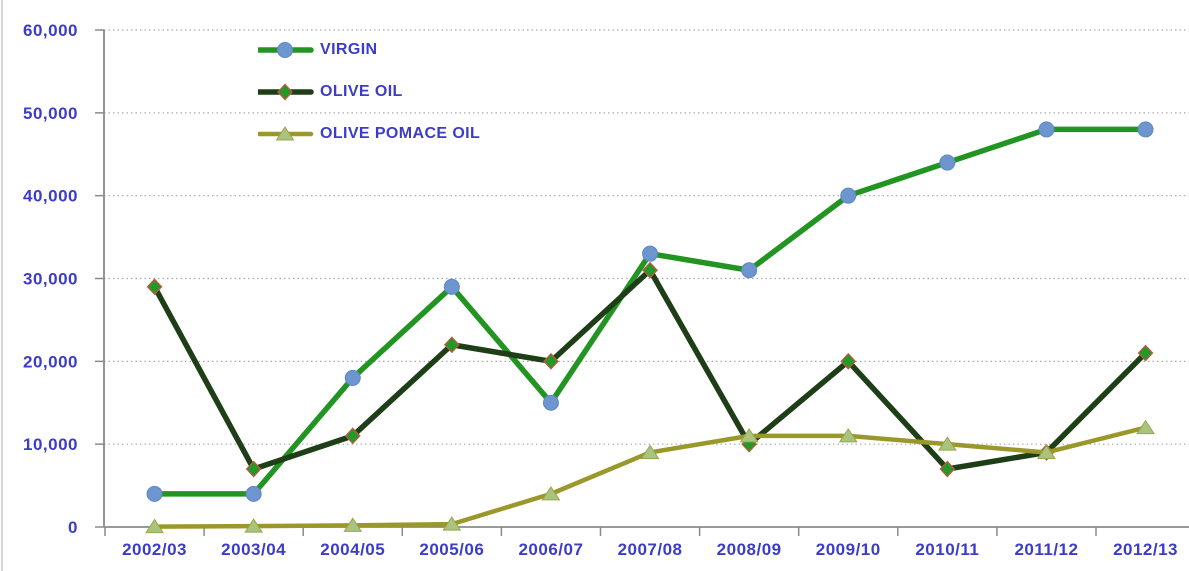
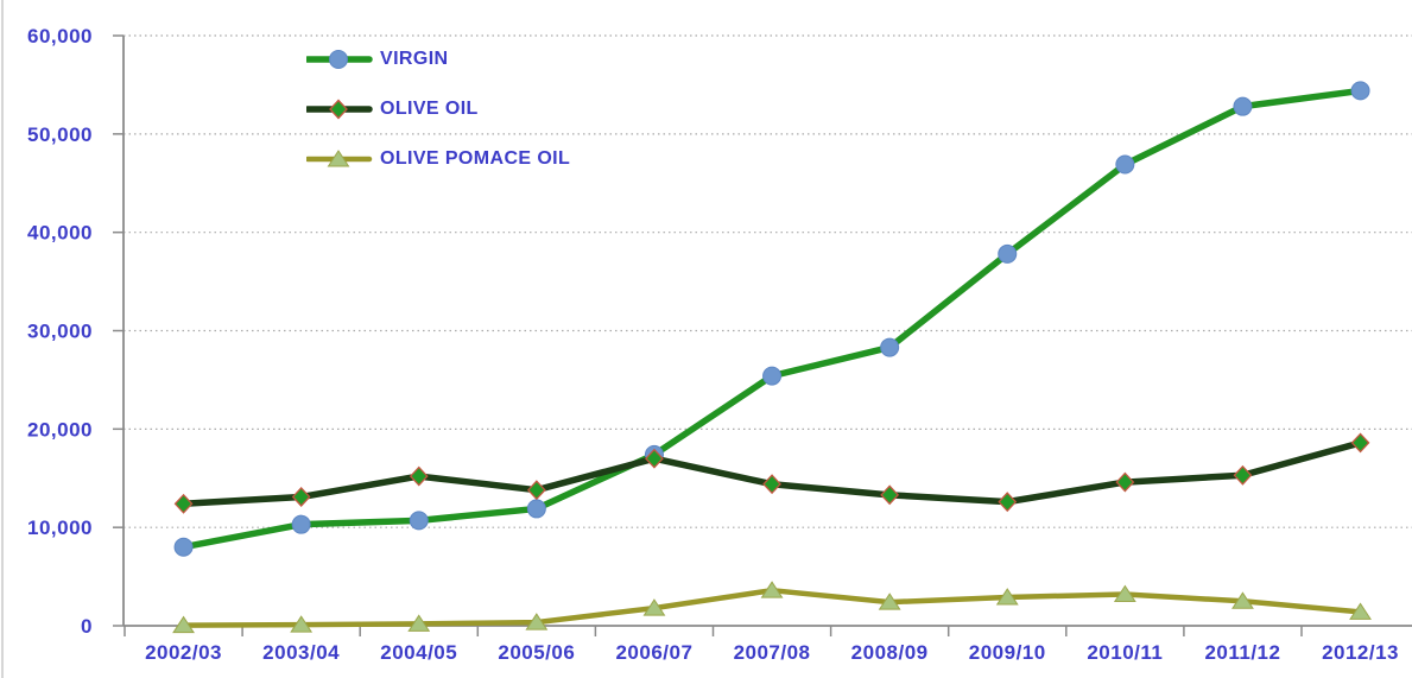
VIRGIN/2002/03: 4000 -> 8000
OLIVE OIL/2002/03: 29000 -> 12000
VIRGIN/2003/04: 4000 -> 10000
OLIVE OIL/2003/04: 7000 -> 13000
VIRGIN/2004/05: 18000 -> 11000
OLIVE OIL/2004/05: 11000 -> 15000
VIRGIN/2005/06: 29000 -> 12000
OLIVE OIL/2005/06: 22000 -> 14000
VIRGIN/2006/07: 15000 -> 17000
OLIVE OIL/2006/07: 20000 -> 17000
OLIVE POMACE OIL/2006/07: 4000 -> 2000
VIRGIN/2007/08: 33000 -> 25000
OLIVE OIL/2007/08: 31000 -> 14000
OLIVE POMACE OIL/2007/08: 9000 -> 4000
VIRGIN/2008/09: 31000 -> 28000
OLIVE OIL/2008/09: 10000 -> 13000
OLIVE POMACE OIL/2008/09: 11000 -> 2000
VIRGIN/2009/10: 40000 -> 38000
OLIVE OIL/2009/10: 20000 -> 13000
OLIVE POMACE OIL/2009/10: 11000 -> 3000
VIRGIN/2010/11: 44000 -> 47000
OLIVE OIL/2010/11: 7000 -> 15000
OLIVE POMACE OIL/2010/11: 10000 -> 3000
VIRGIN/2011/12: 48000 -> 53000
OLIVE OIL/2011/12: 9000 -> 15000
OLIVE POMACE OIL/2011/12: 9000 -> 2000
VIRGIN/2012/13: 48000 -> 54000
OLIVE OIL/2012/13: 21000 -> 19000
OLIVE POMACE OIL/2012/13: 12000 -> 1000
